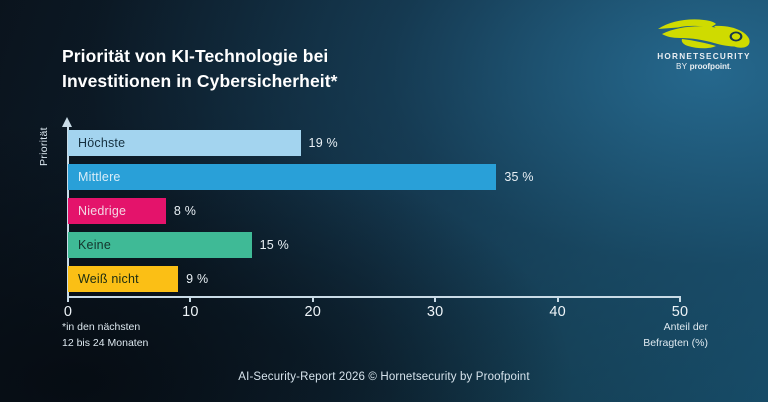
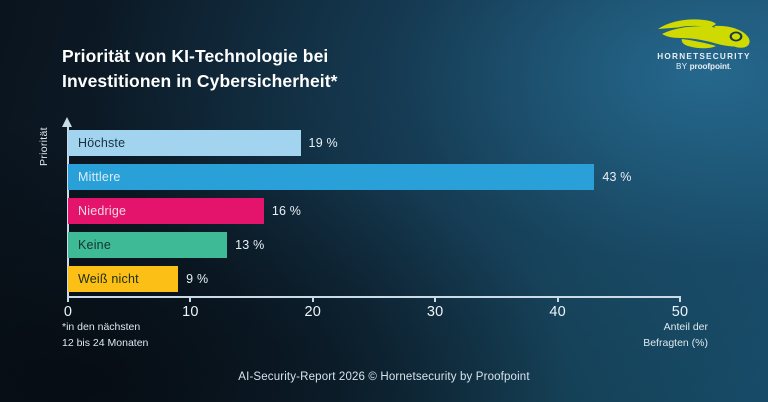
Mittlere: 35 -> 43
Niedrige: 8 -> 16
Keine: 15 -> 13
